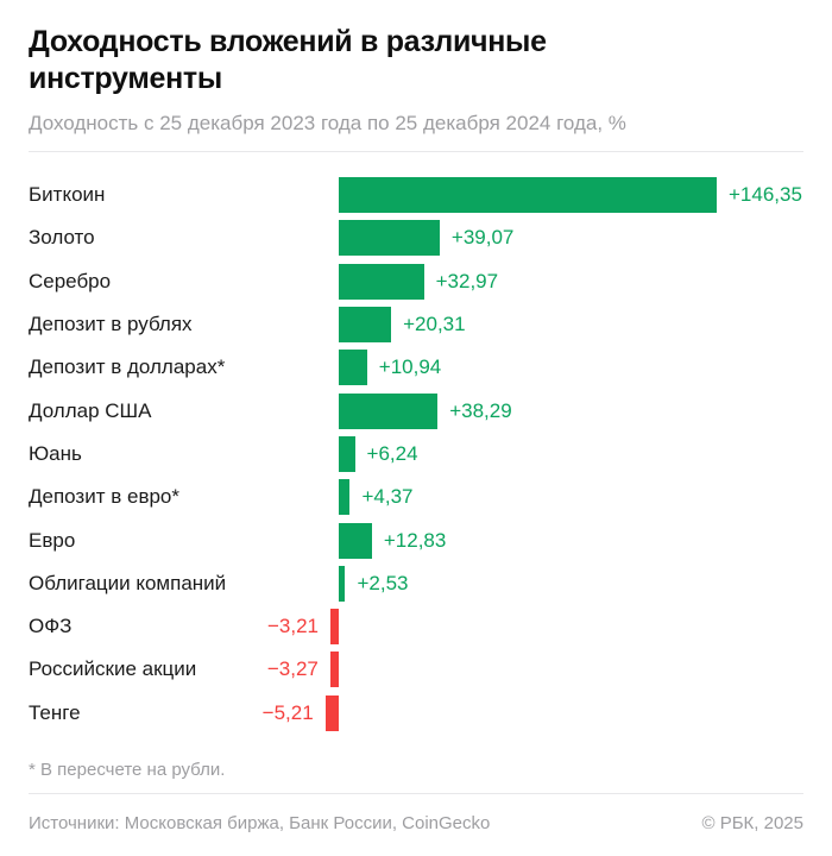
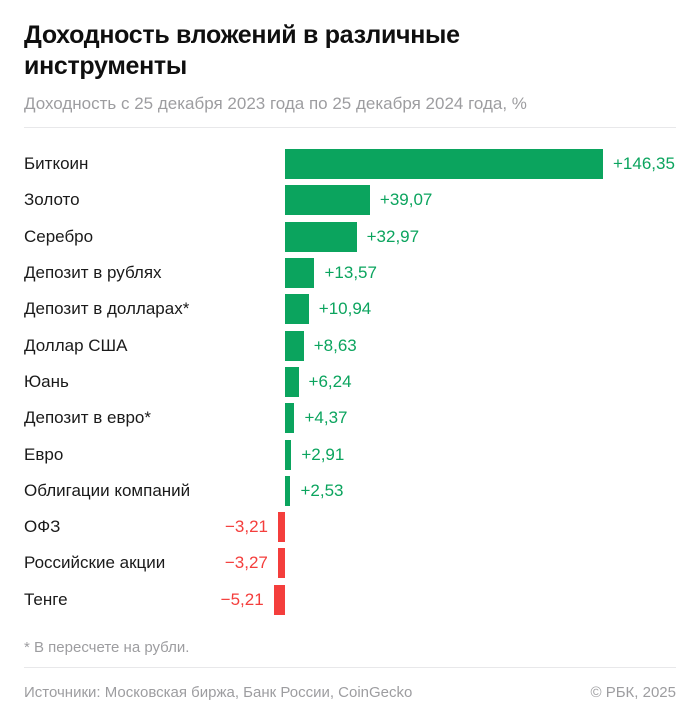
Депозит в рублях: +20,31 -> +13,57
Доллар США: +38,29 -> +8,63
Евро: +12,83 -> +2,91
